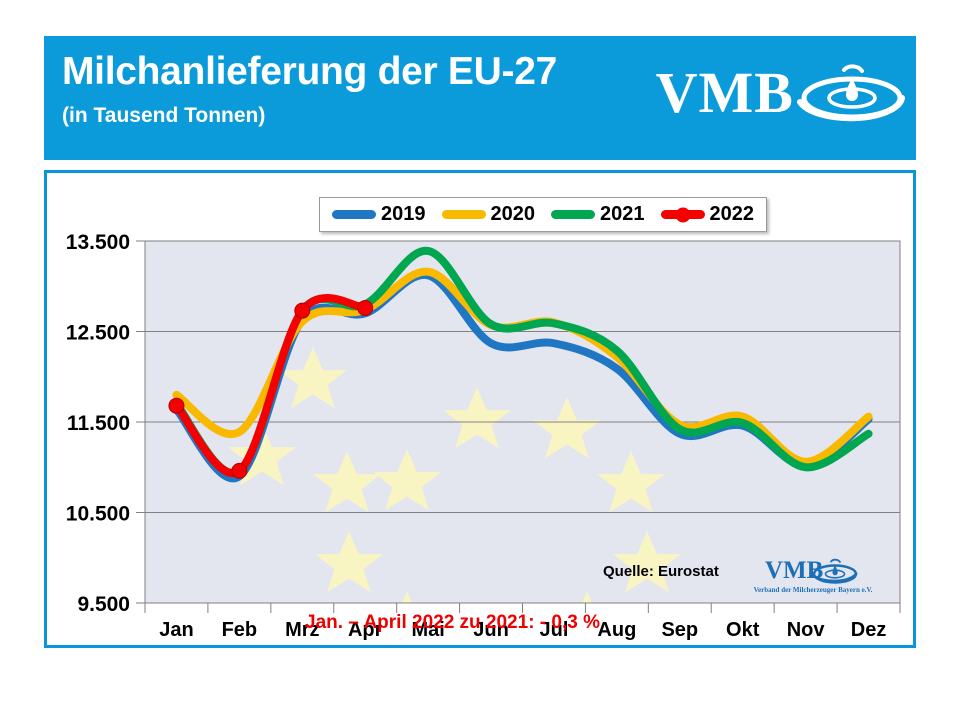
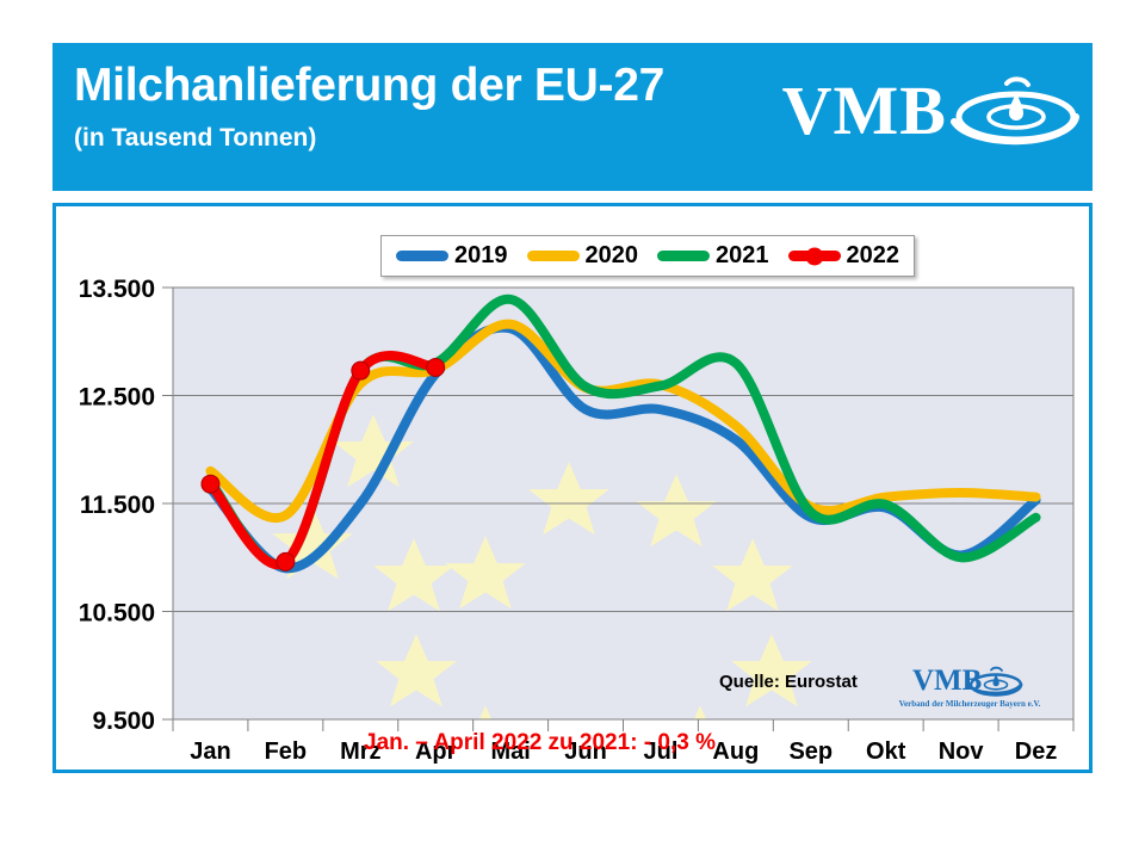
2019/Mrz: 12600 -> 11500
2021/Aug: 12300 -> 12800
2020/Nov: 11100 -> 11600
